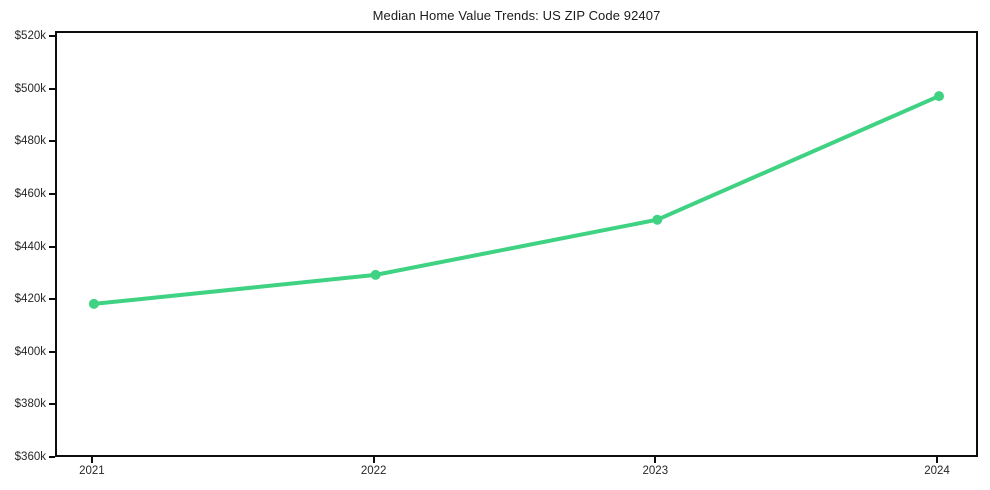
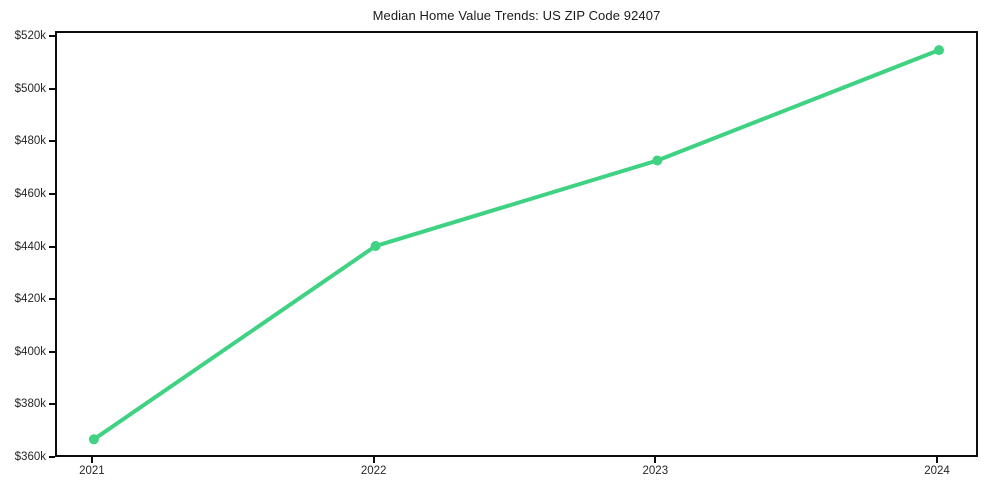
2021: $419k -> $368k
2022: $430k -> $441k
2023: $451k -> $474k
2024: $498k -> $516k
